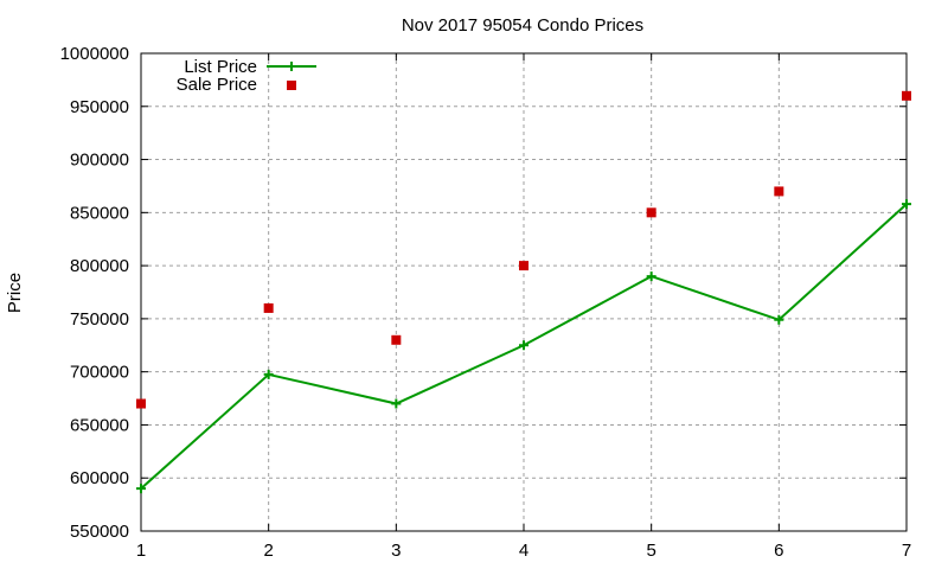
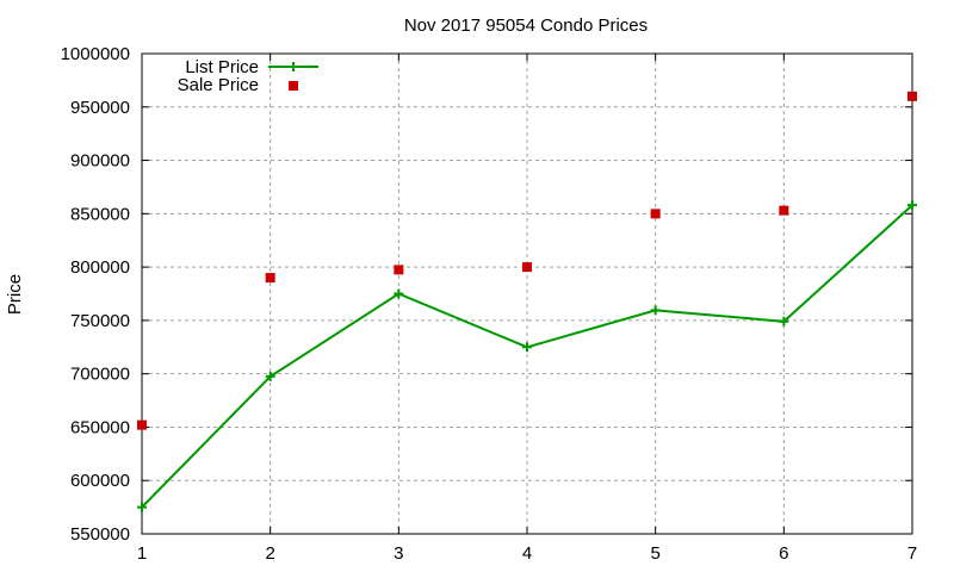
List Price/1: 590000 -> 580000
Sale Price/1: 670000 -> 650000
Sale Price/2: 760000 -> 790000
List Price/3: 670000 -> 780000
Sale Price/3: 730000 -> 800000
List Price/5: 790000 -> 760000
Sale Price/6: 870000 -> 850000
